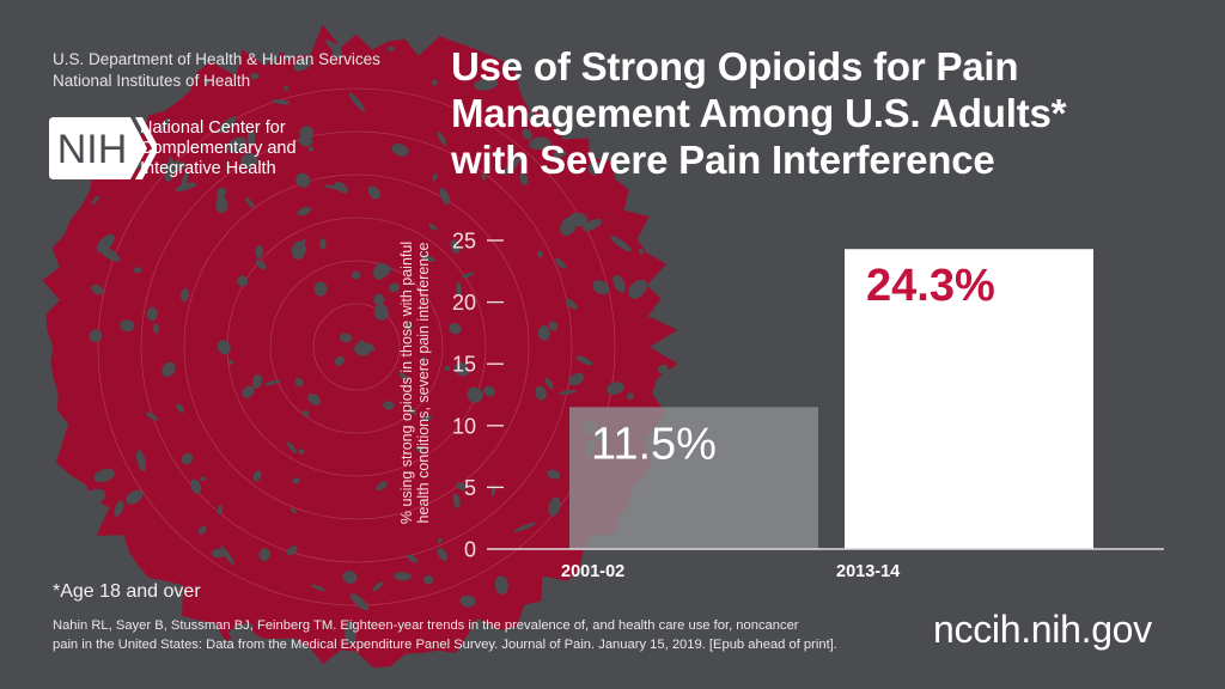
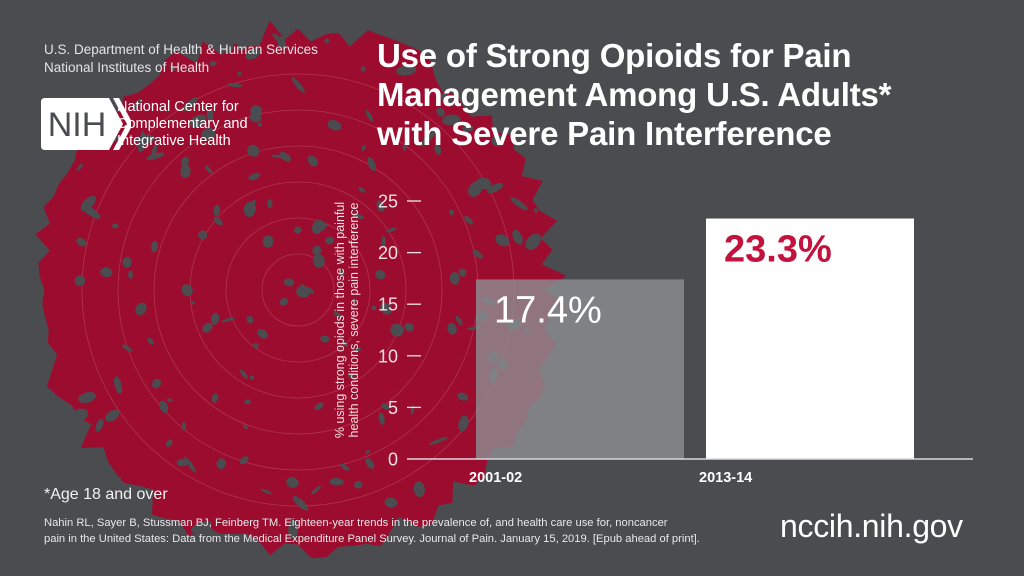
2001-02: 11.5% -> 17.4%
2013-14: 24.3% -> 23.3%
